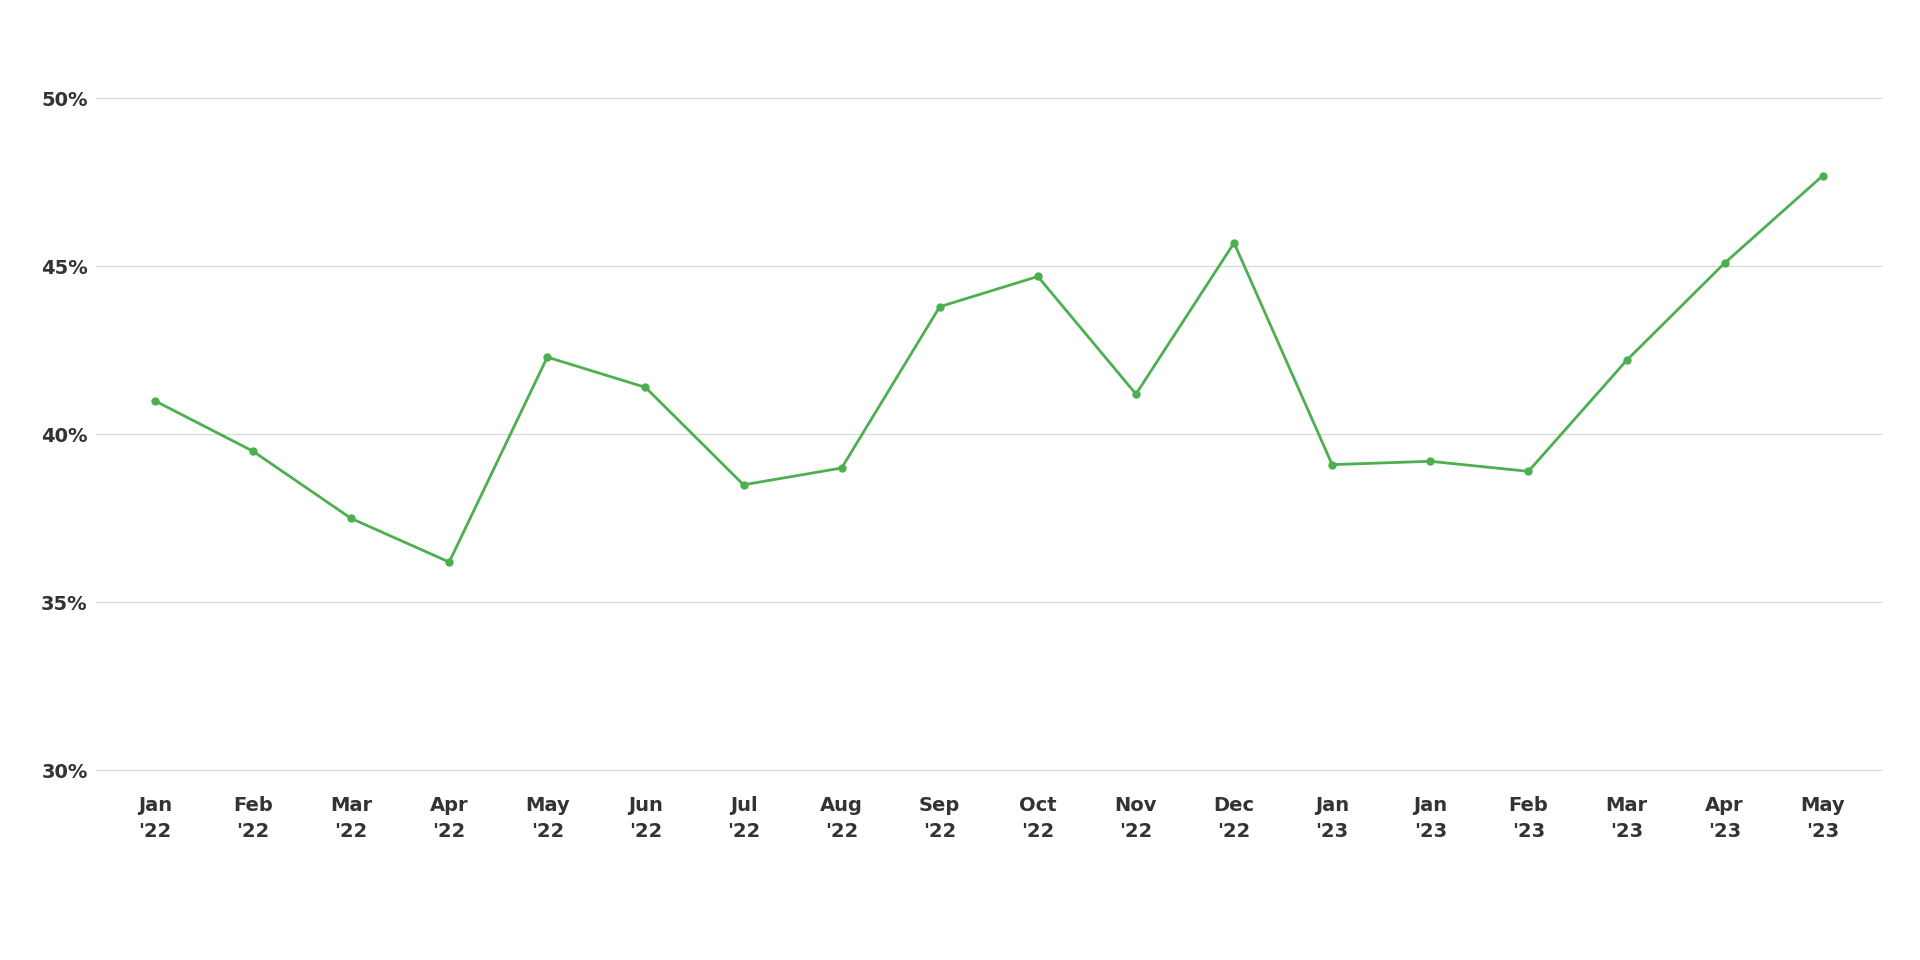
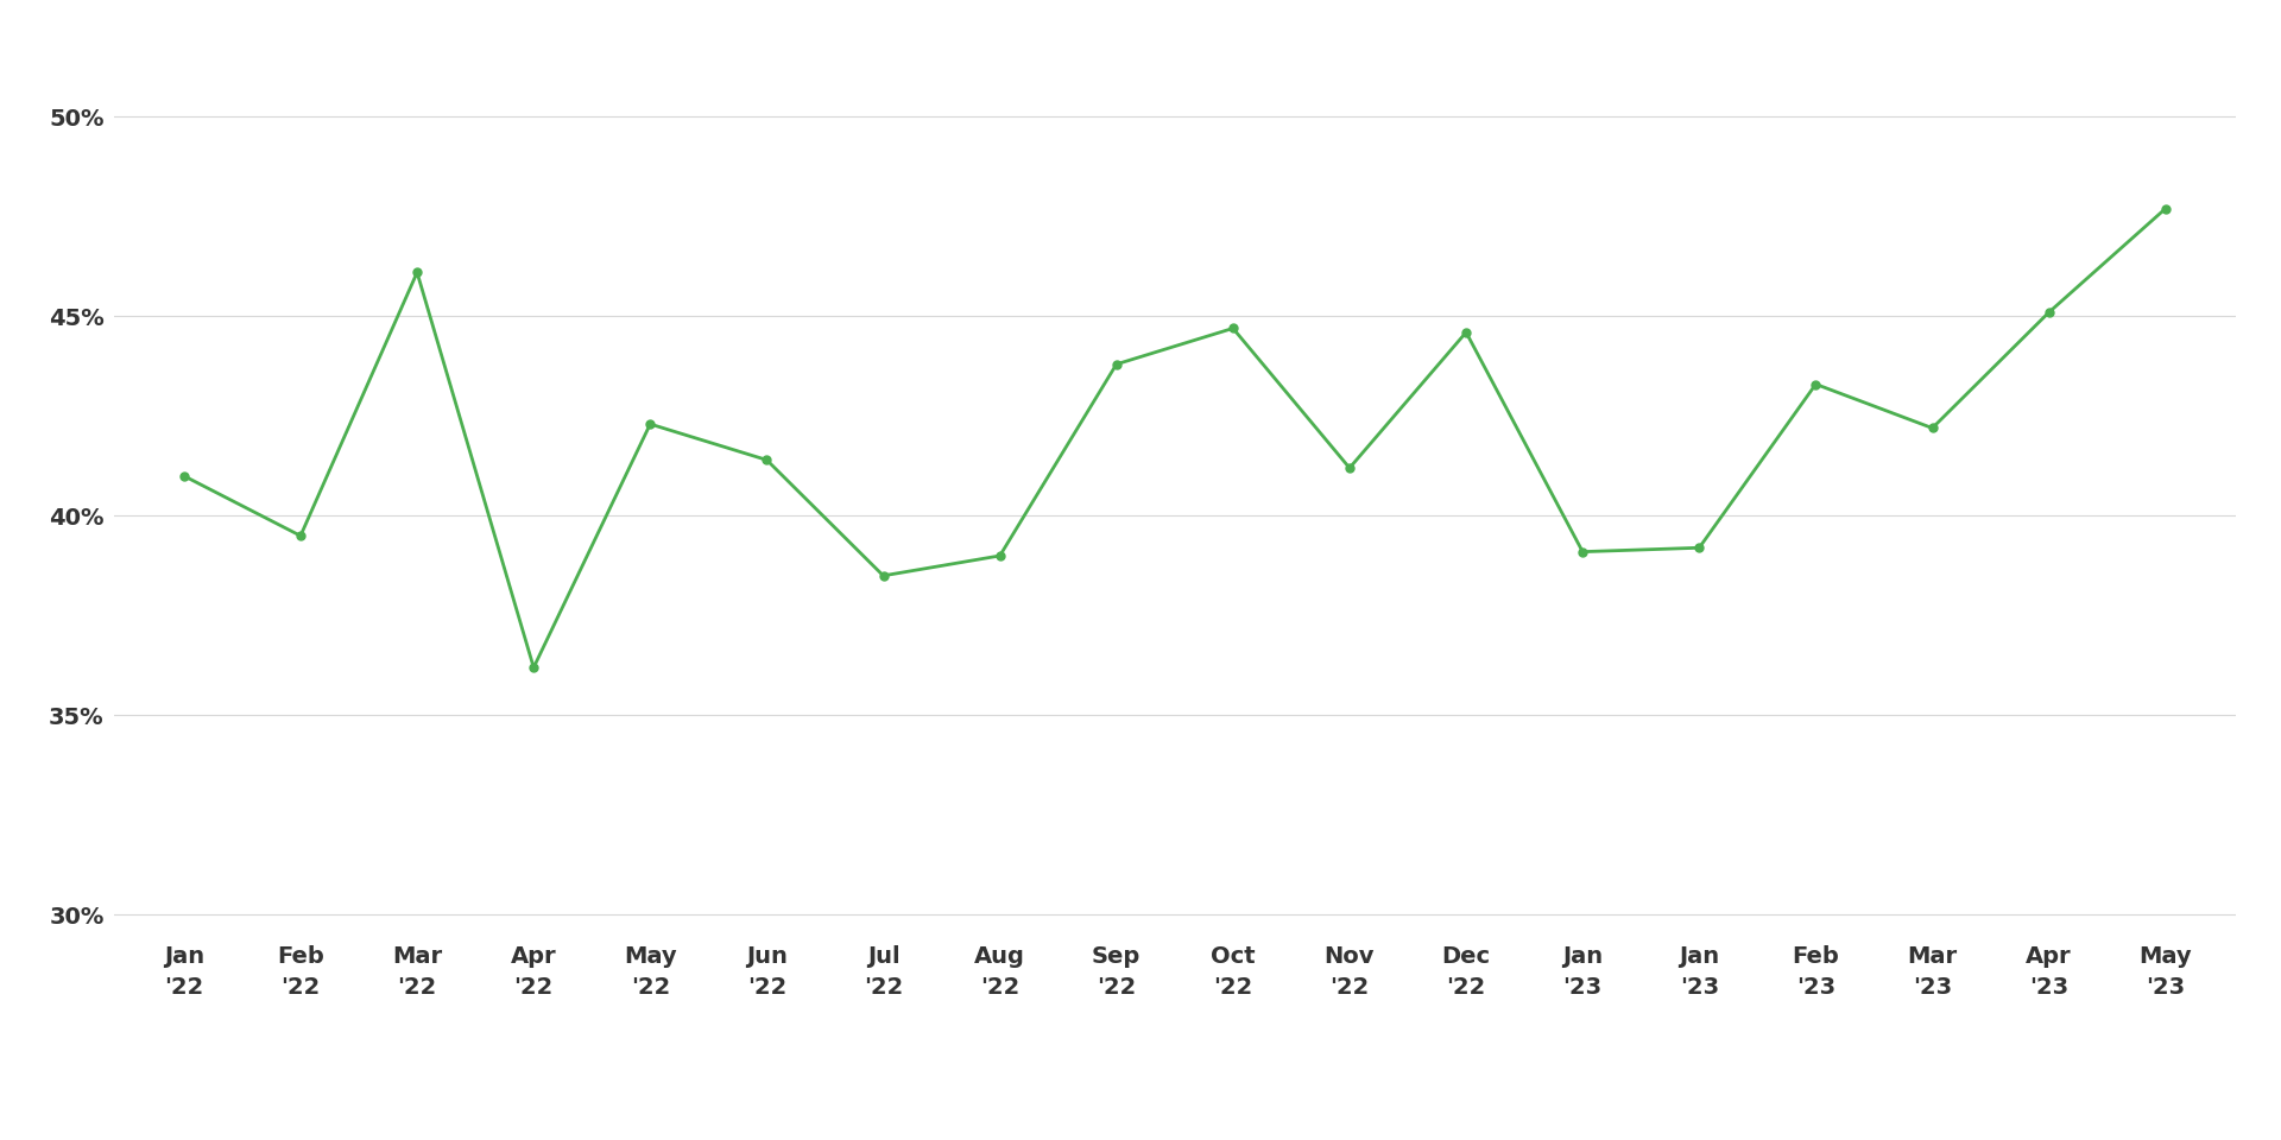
Mar '22: 37.5% -> 46.1%
Dec '22: 45.7% -> 44.6%
Feb '23: 38.9% -> 43.3%
